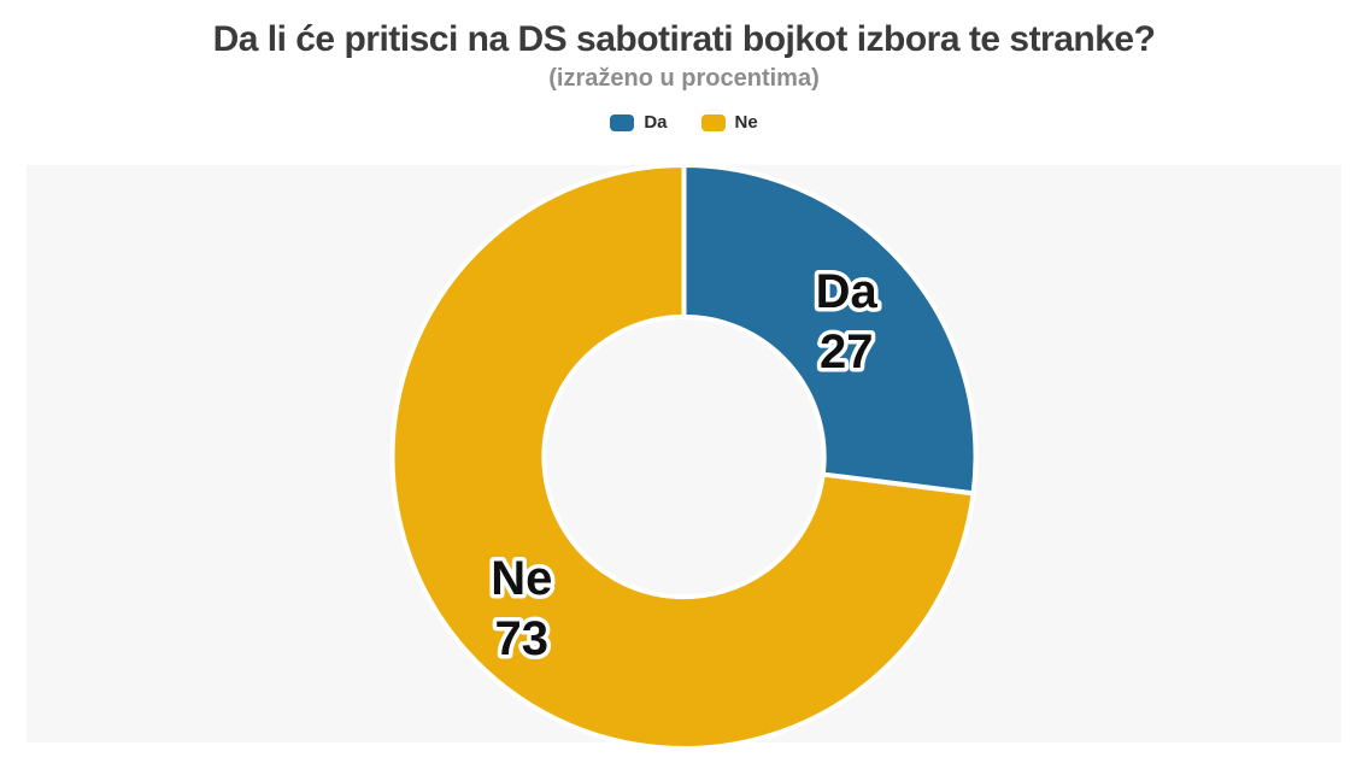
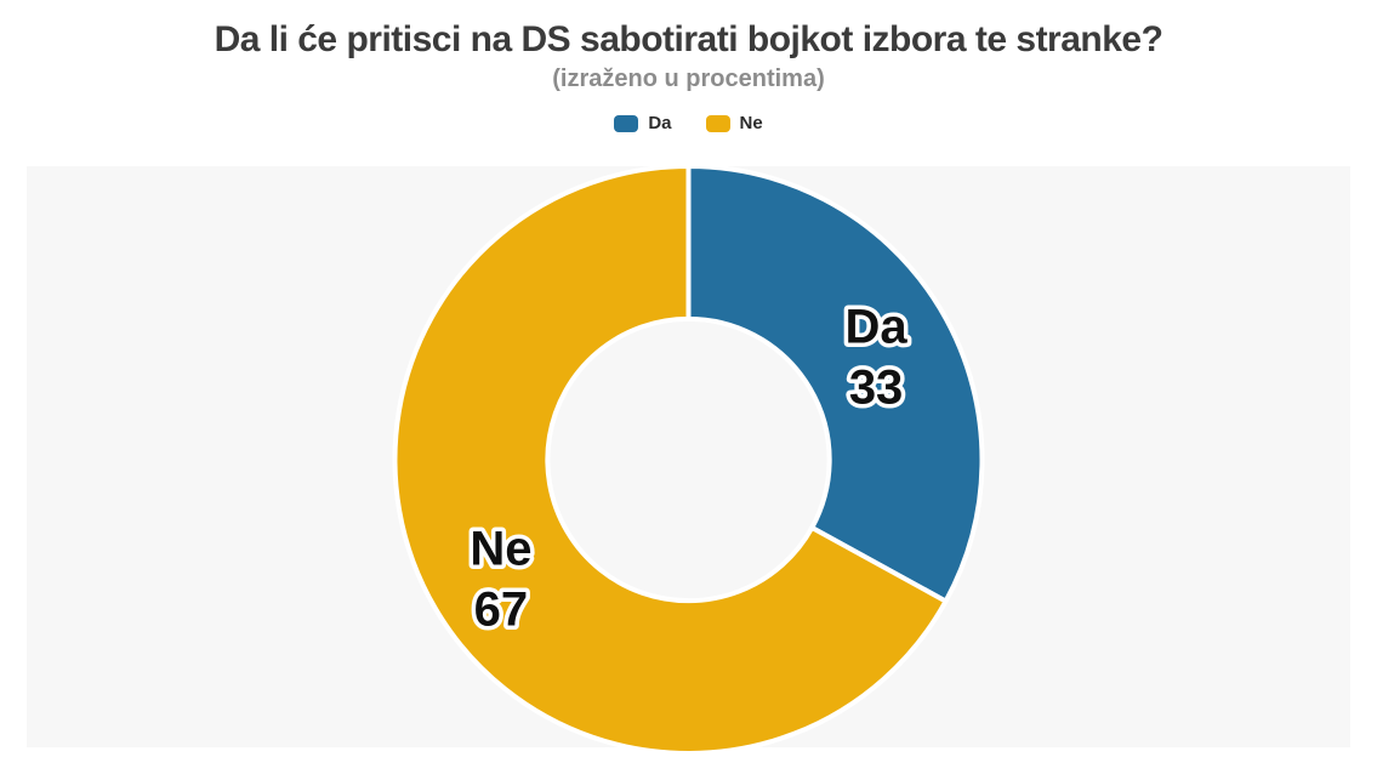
Da: 27 -> 33
Ne: 73 -> 67
